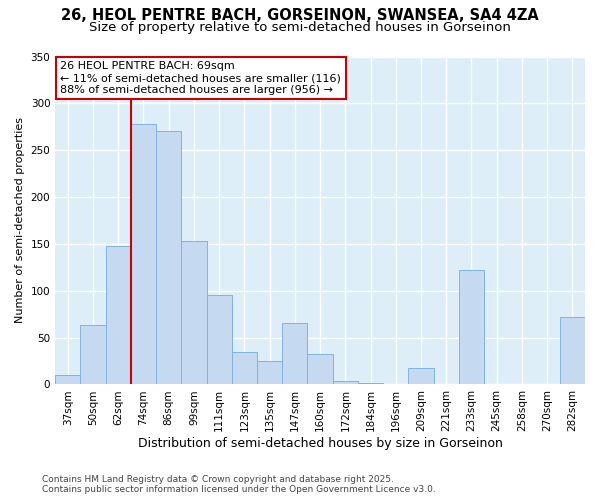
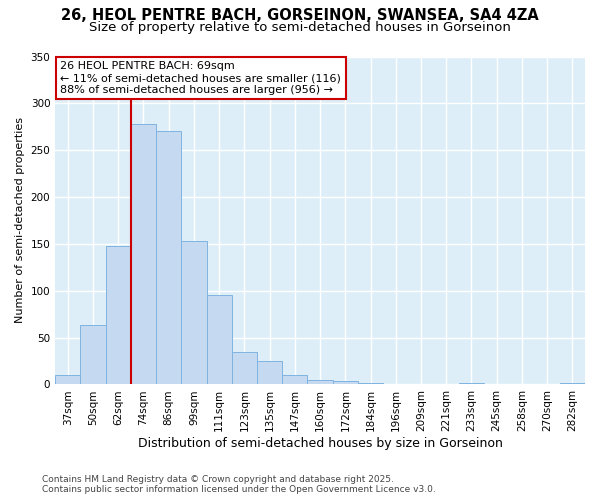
147sqm: 66 -> 10
160sqm: 32 -> 5
209sqm: 18 -> 1
233sqm: 122 -> 2
282sqm: 72 -> 2
